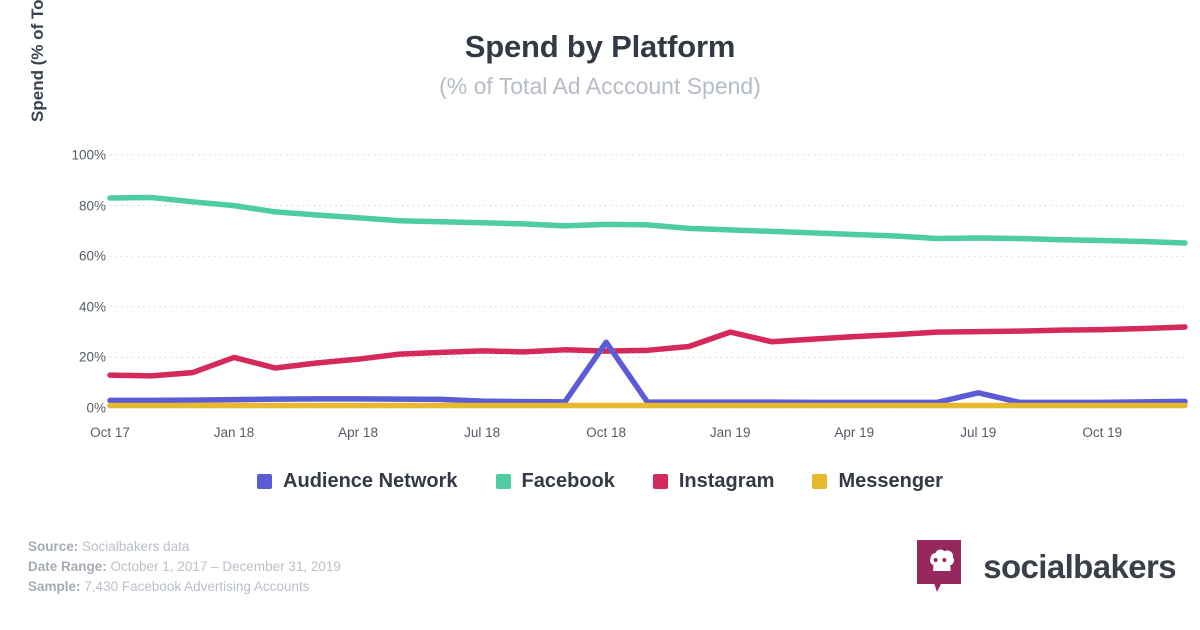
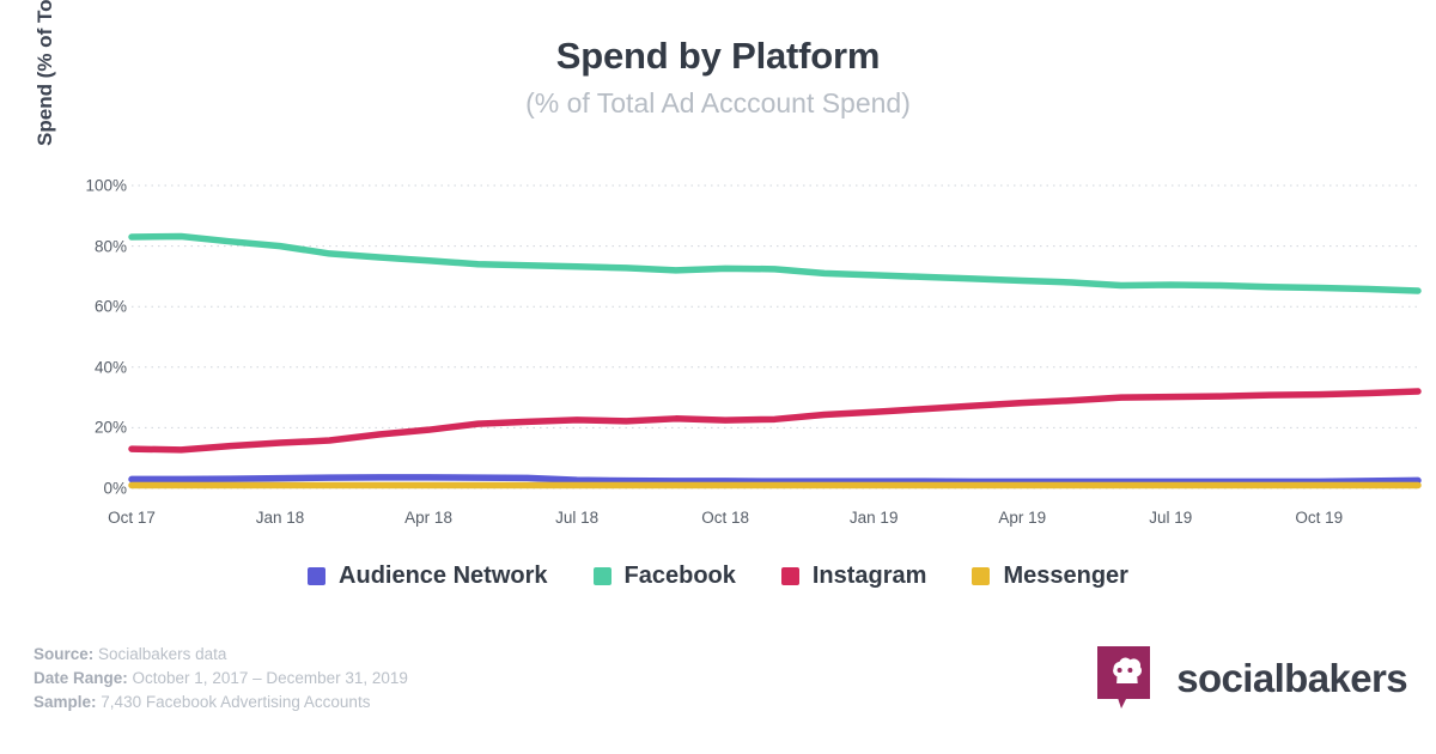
Instagram/Jan 18: 20% -> 15%
Audience Network/Oct 18: 26% -> 2%
Instagram/Jan 19: 30% -> 25%
Audience Network/Jul 19: 6% -> 2%
